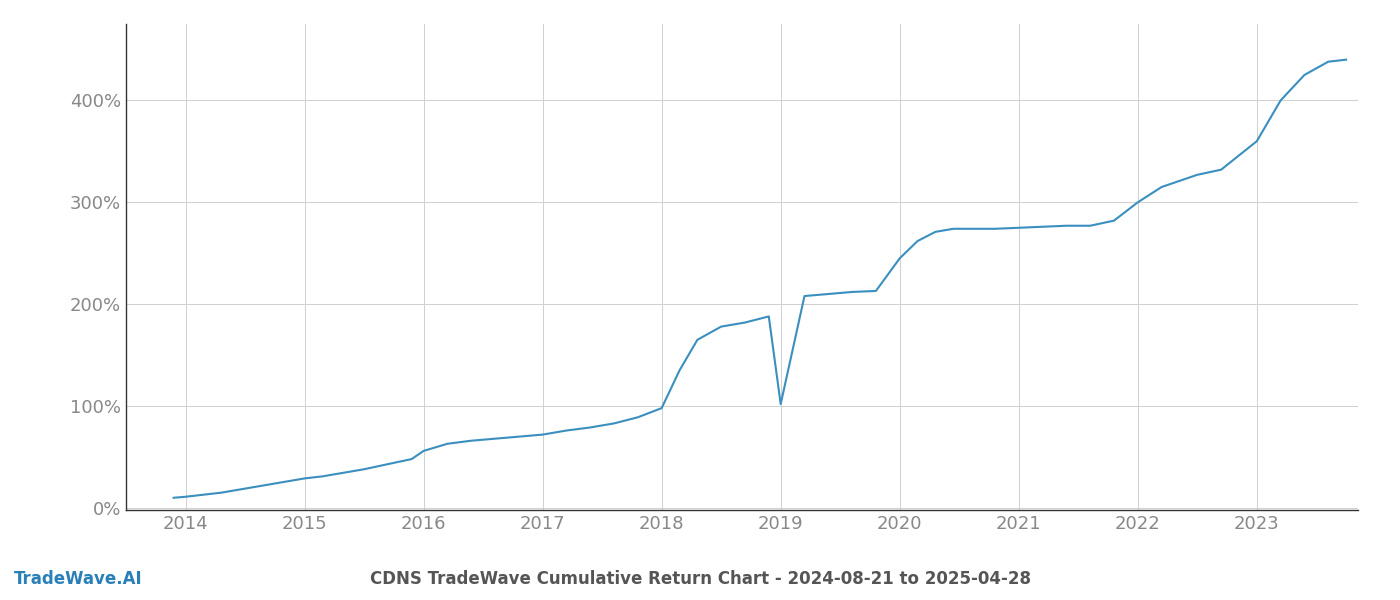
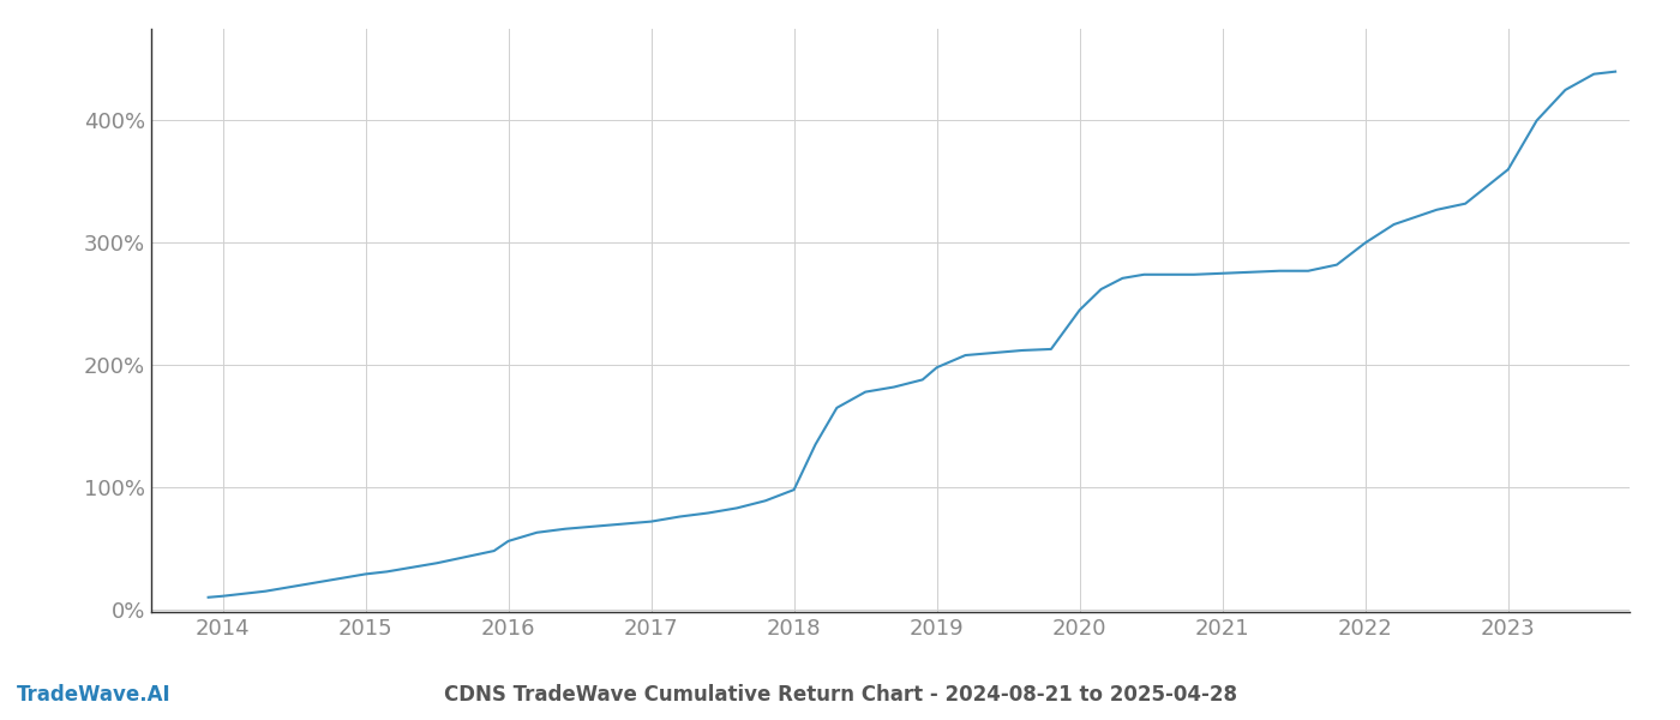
2019: 102% -> 198%
